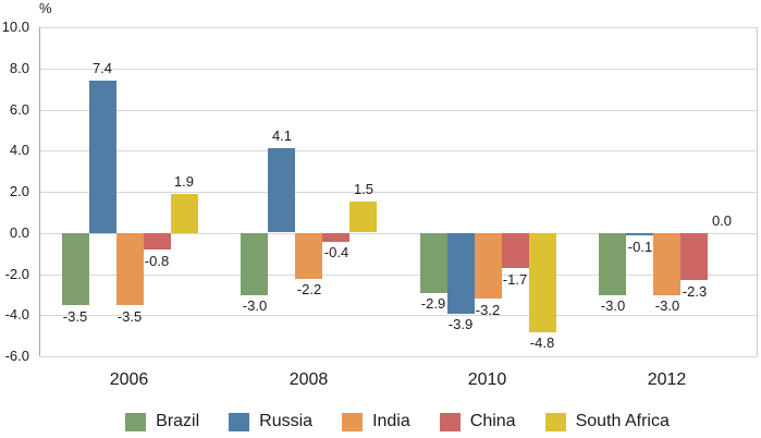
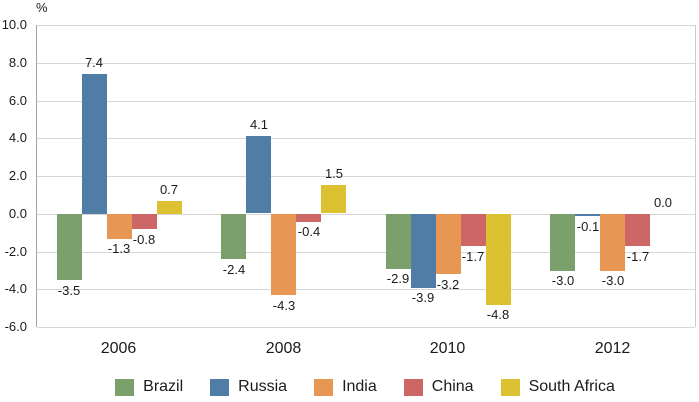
India/2006: -3.5 -> -1.3
South Africa/2006: 1.9 -> 0.7
Brazil/2008: -3.0 -> -2.4
India/2008: -2.2 -> -4.3
China/2012: -2.3 -> -1.7
